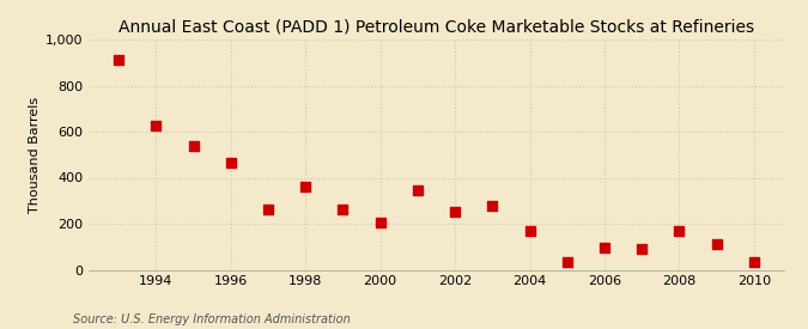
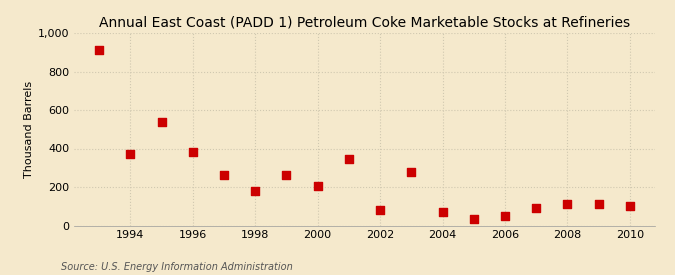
1994: 620 -> 370
1996: 460 -> 380
1998: 360 -> 180
2002: 250 -> 80
2004: 170 -> 70
2006: 100 -> 50
2008: 170 -> 110
2010: 40 -> 100
